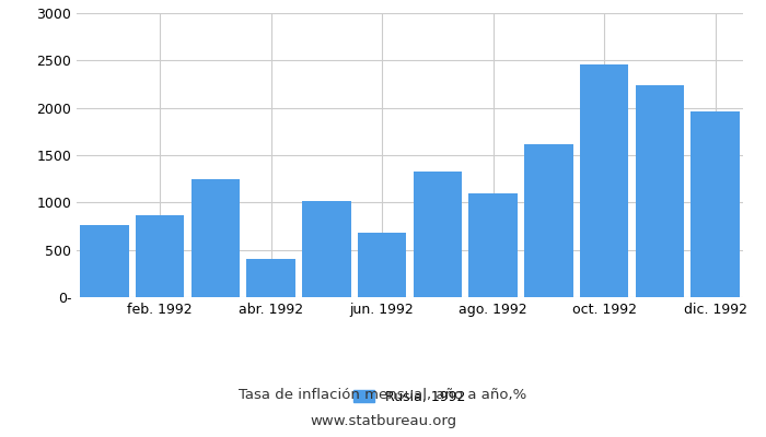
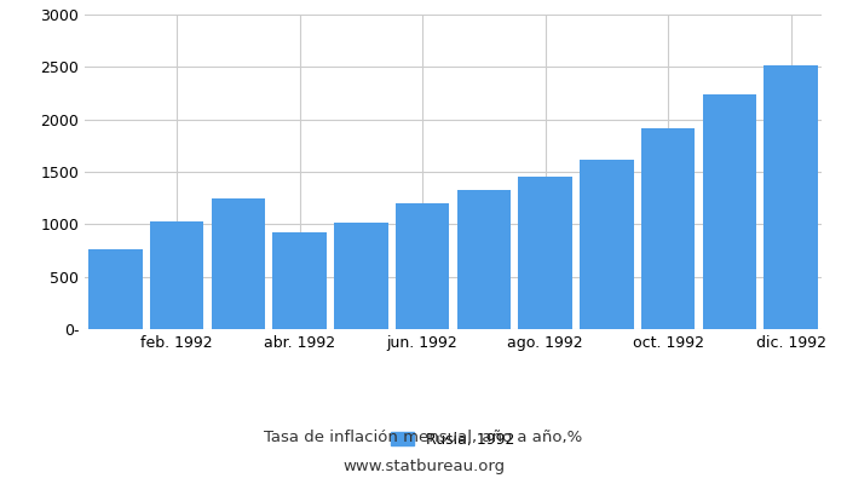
feb. 1992: 860 -> 1020
abr. 1992: 400 -> 920
jun. 1992: 680 -> 1200
ago. 1992: 1100 -> 1460
oct. 1992: 2460 -> 1920
dic. 1992: 1960 -> 2520
